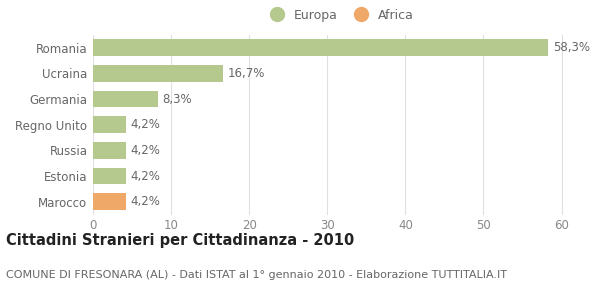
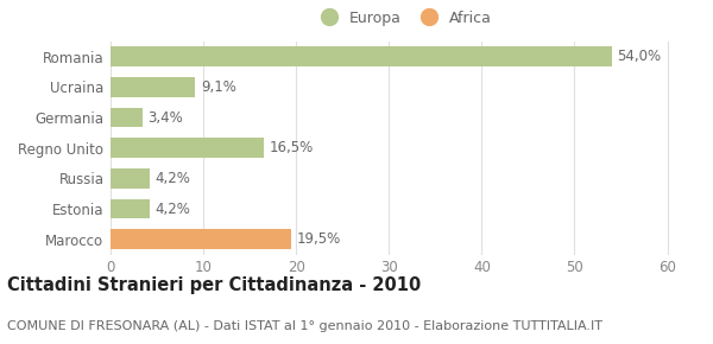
Romania: 58,3% -> 54,0%
Ucraina: 16,7% -> 9,1%
Germania: 8,3% -> 3,4%
Regno Unito: 4,2% -> 16,5%
Marocco: 4,2% -> 19,5%
